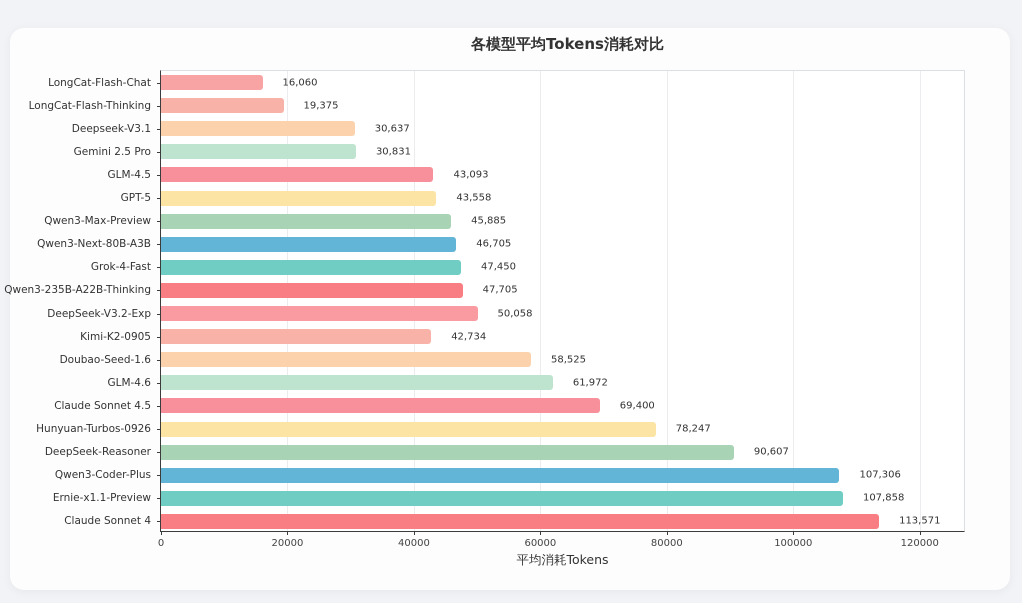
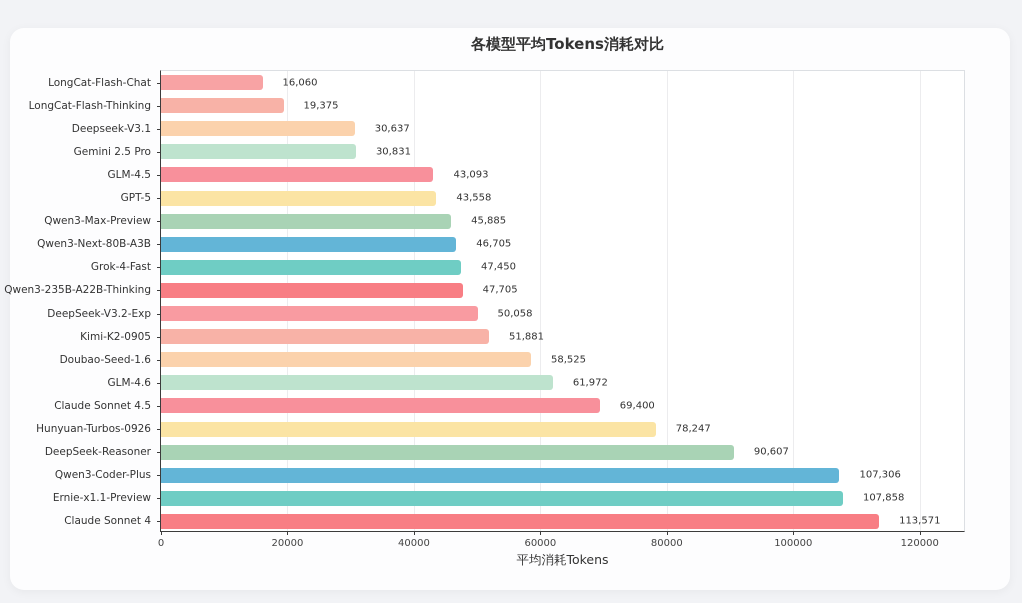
Kimi-K2-0905: 42,734 -> 51,881
